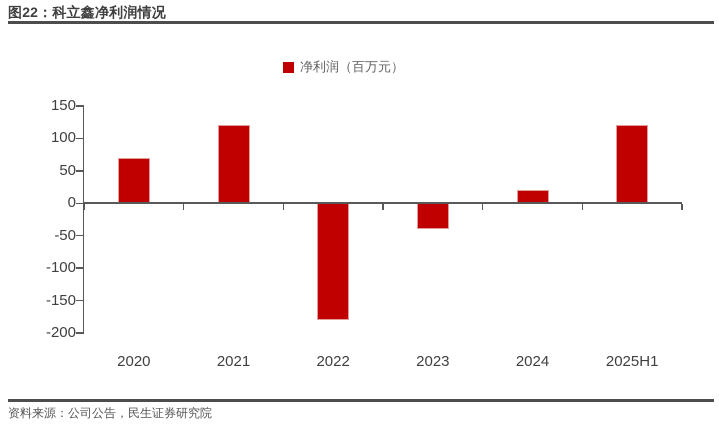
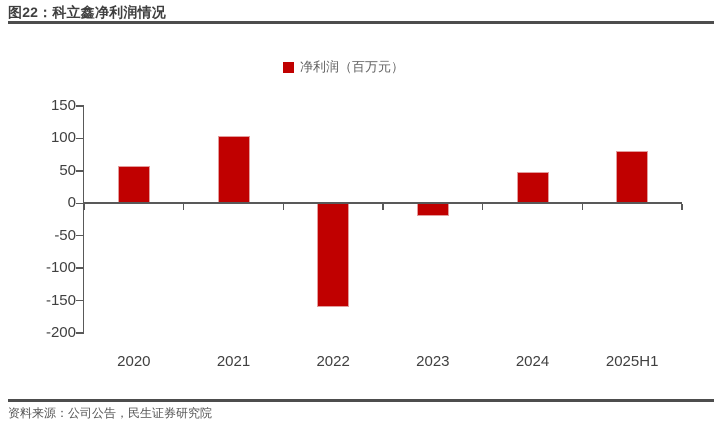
2020: 70 -> 60
2021: 120 -> 100
2022: -180 -> -160
2023: -40 -> -20
2024: 20 -> 50
2025H1: 120 -> 80
